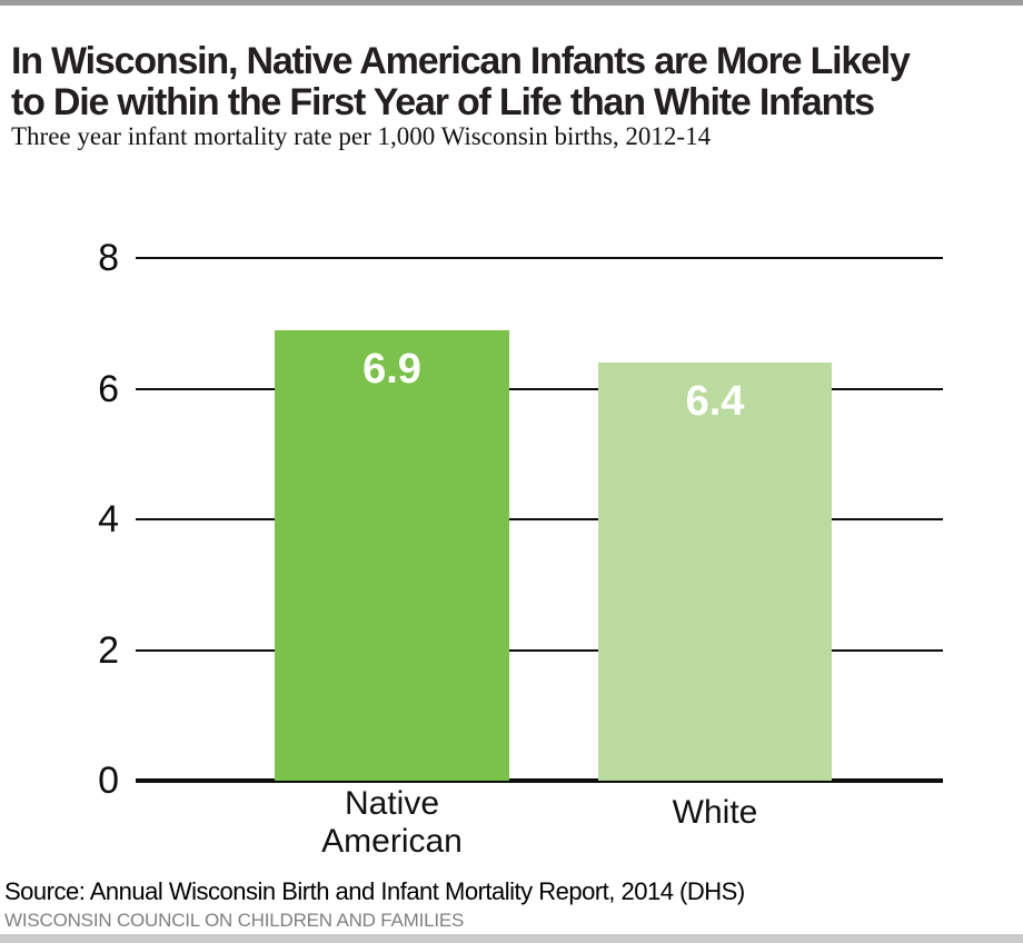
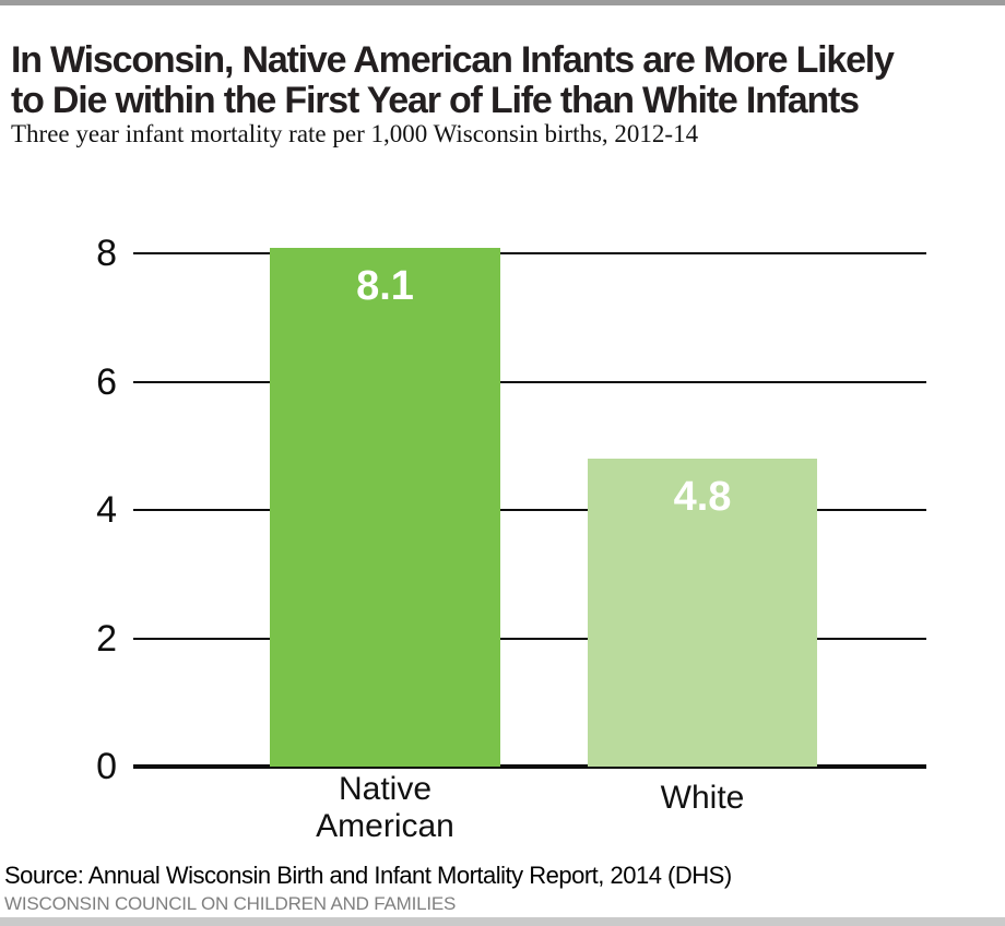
Native American: 6.9 -> 8.1
White: 6.4 -> 4.8
